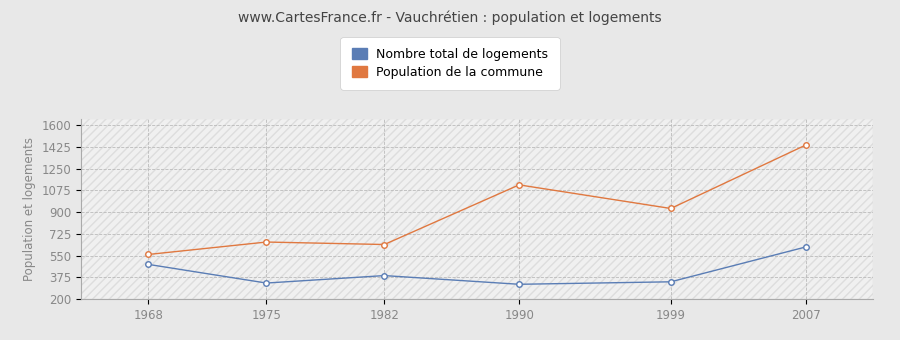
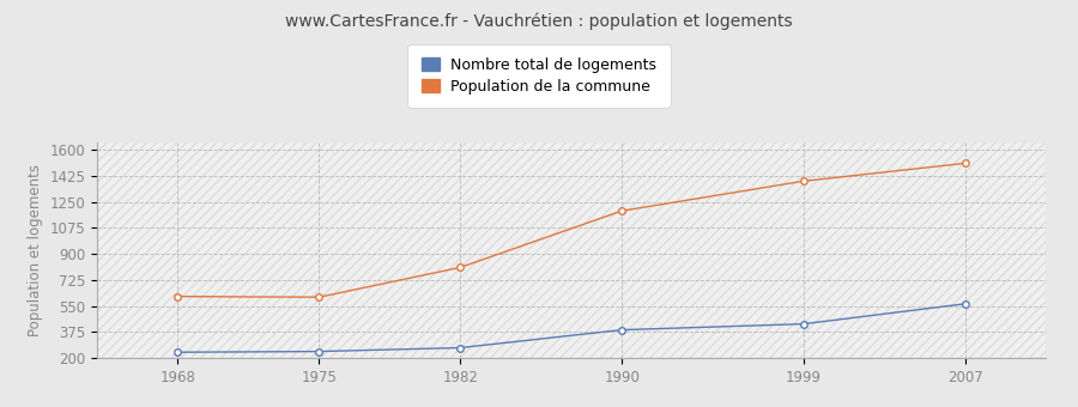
Nombre total de logements/1968: 480 -> 240
Population de la commune/1968: 560 -> 620
Nombre total de logements/1975: 330 -> 240
Population de la commune/1975: 660 -> 610
Nombre total de logements/1982: 390 -> 270
Population de la commune/1982: 640 -> 810
Nombre total de logements/1990: 320 -> 390
Population de la commune/1990: 1120 -> 1190
Nombre total de logements/1999: 340 -> 430
Population de la commune/1999: 930 -> 1390
Nombre total de logements/2007: 620 -> 560
Population de la commune/2007: 1440 -> 1510
